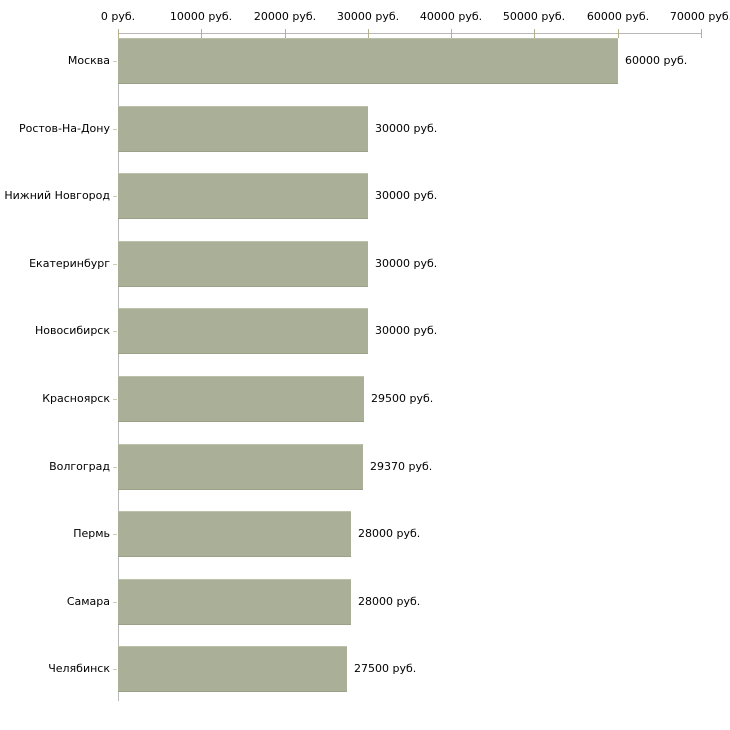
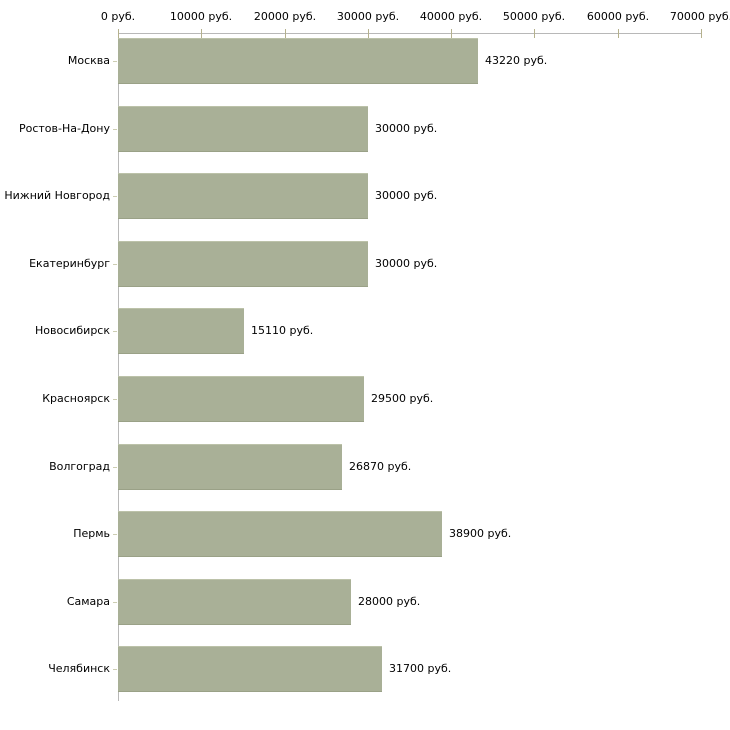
Москва: 60000 -> 43220
Новосибирск: 30000 -> 15110
Волгоград: 29370 -> 26870
Пермь: 28000 -> 38900
Челябинск: 27500 -> 31700
